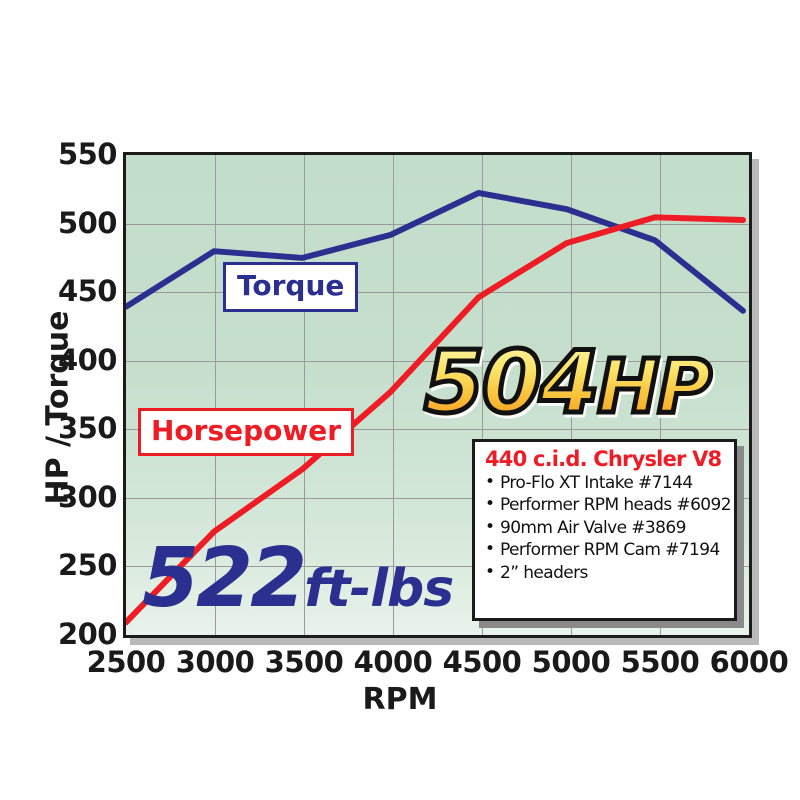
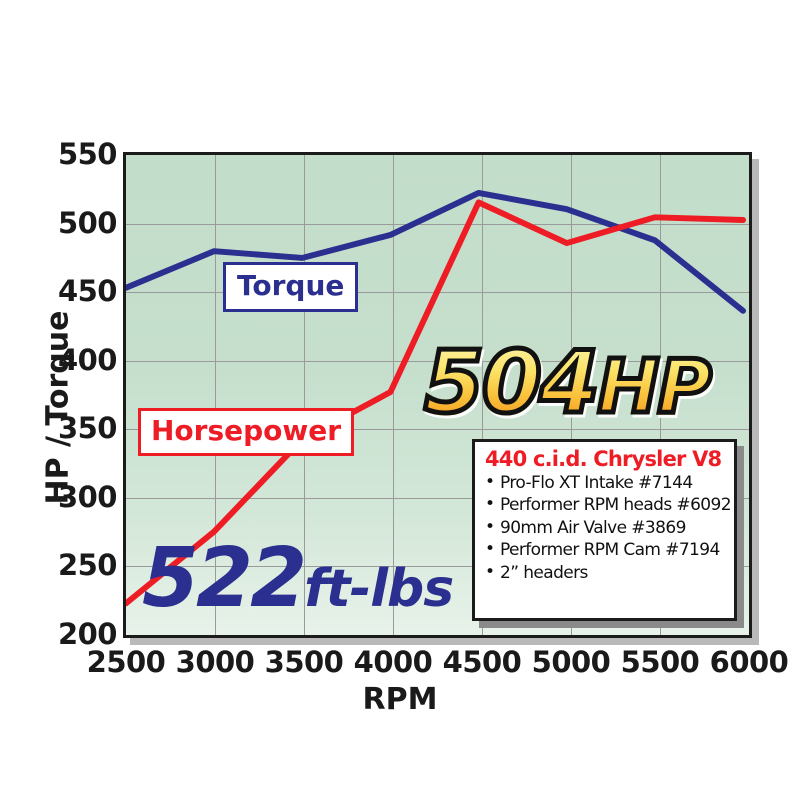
Torque/2500: 438 -> 452
Horsepower/2500: 205 -> 219
Horsepower/3500: 318 -> 340
Horsepower/4500: 445 -> 515
